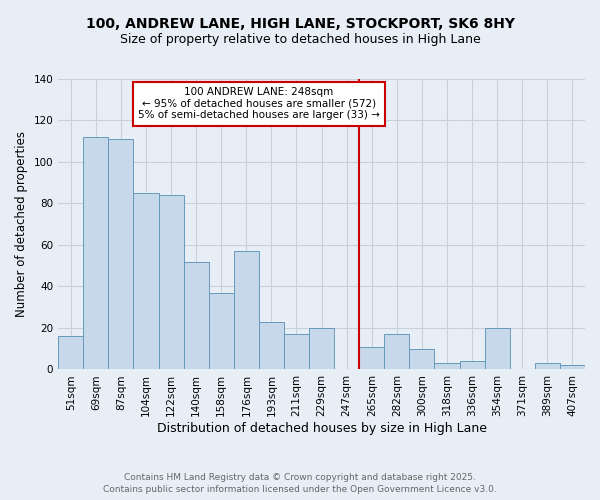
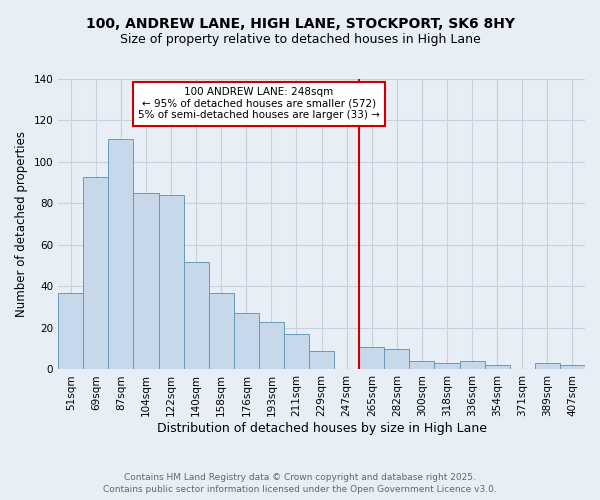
51sqm: 16 -> 37
69sqm: 112 -> 93
176sqm: 57 -> 27
229sqm: 20 -> 9
282sqm: 17 -> 10
300sqm: 10 -> 4
354sqm: 20 -> 2
